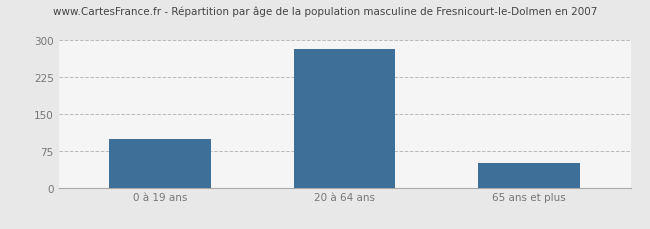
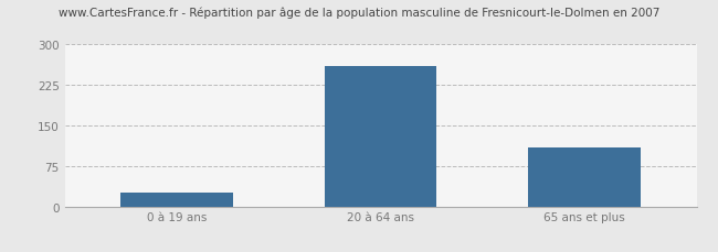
0 à 19 ans: 100 -> 25
20 à 64 ans: 283 -> 260
65 ans et plus: 50 -> 110
